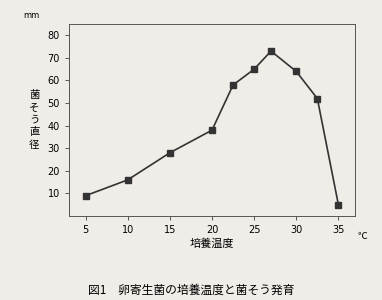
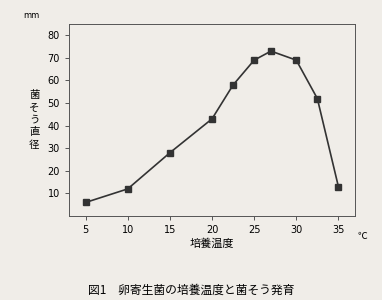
5: 9 -> 6
10: 16 -> 12
20: 38 -> 43
25: 65 -> 69
30: 64 -> 69
35: 5 -> 13
